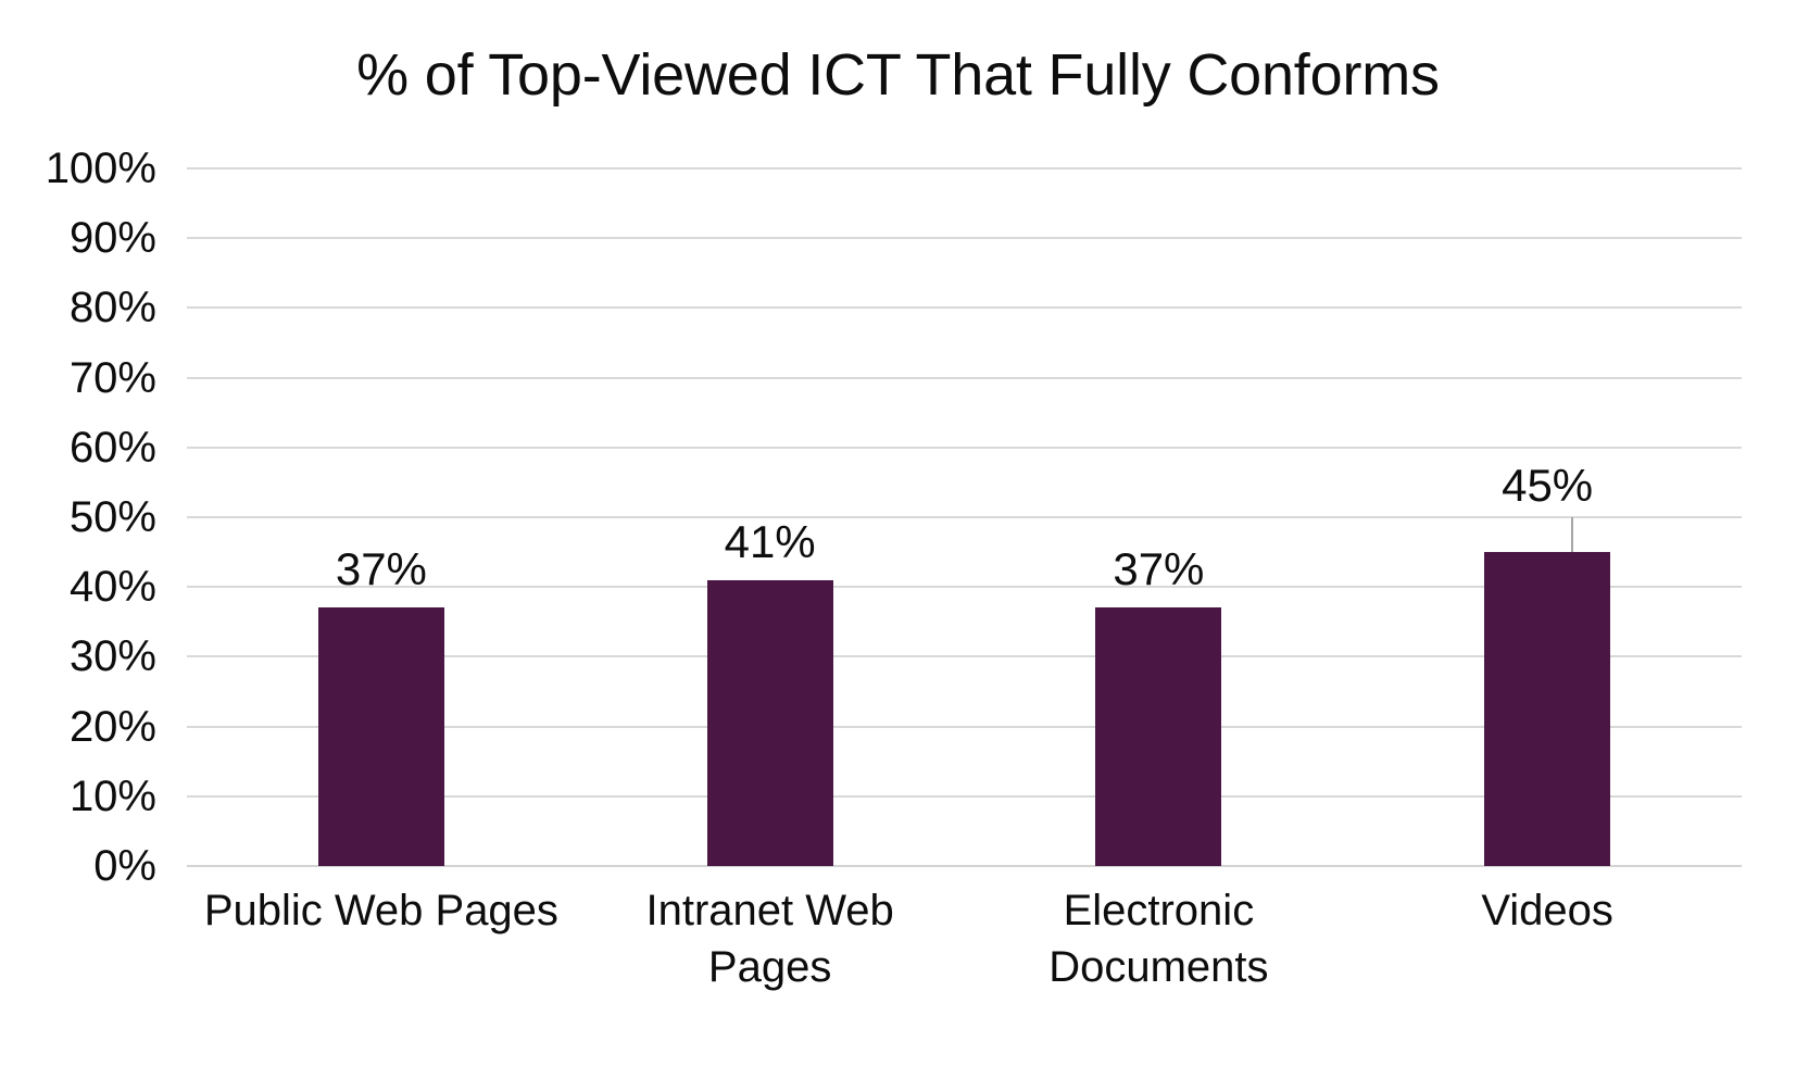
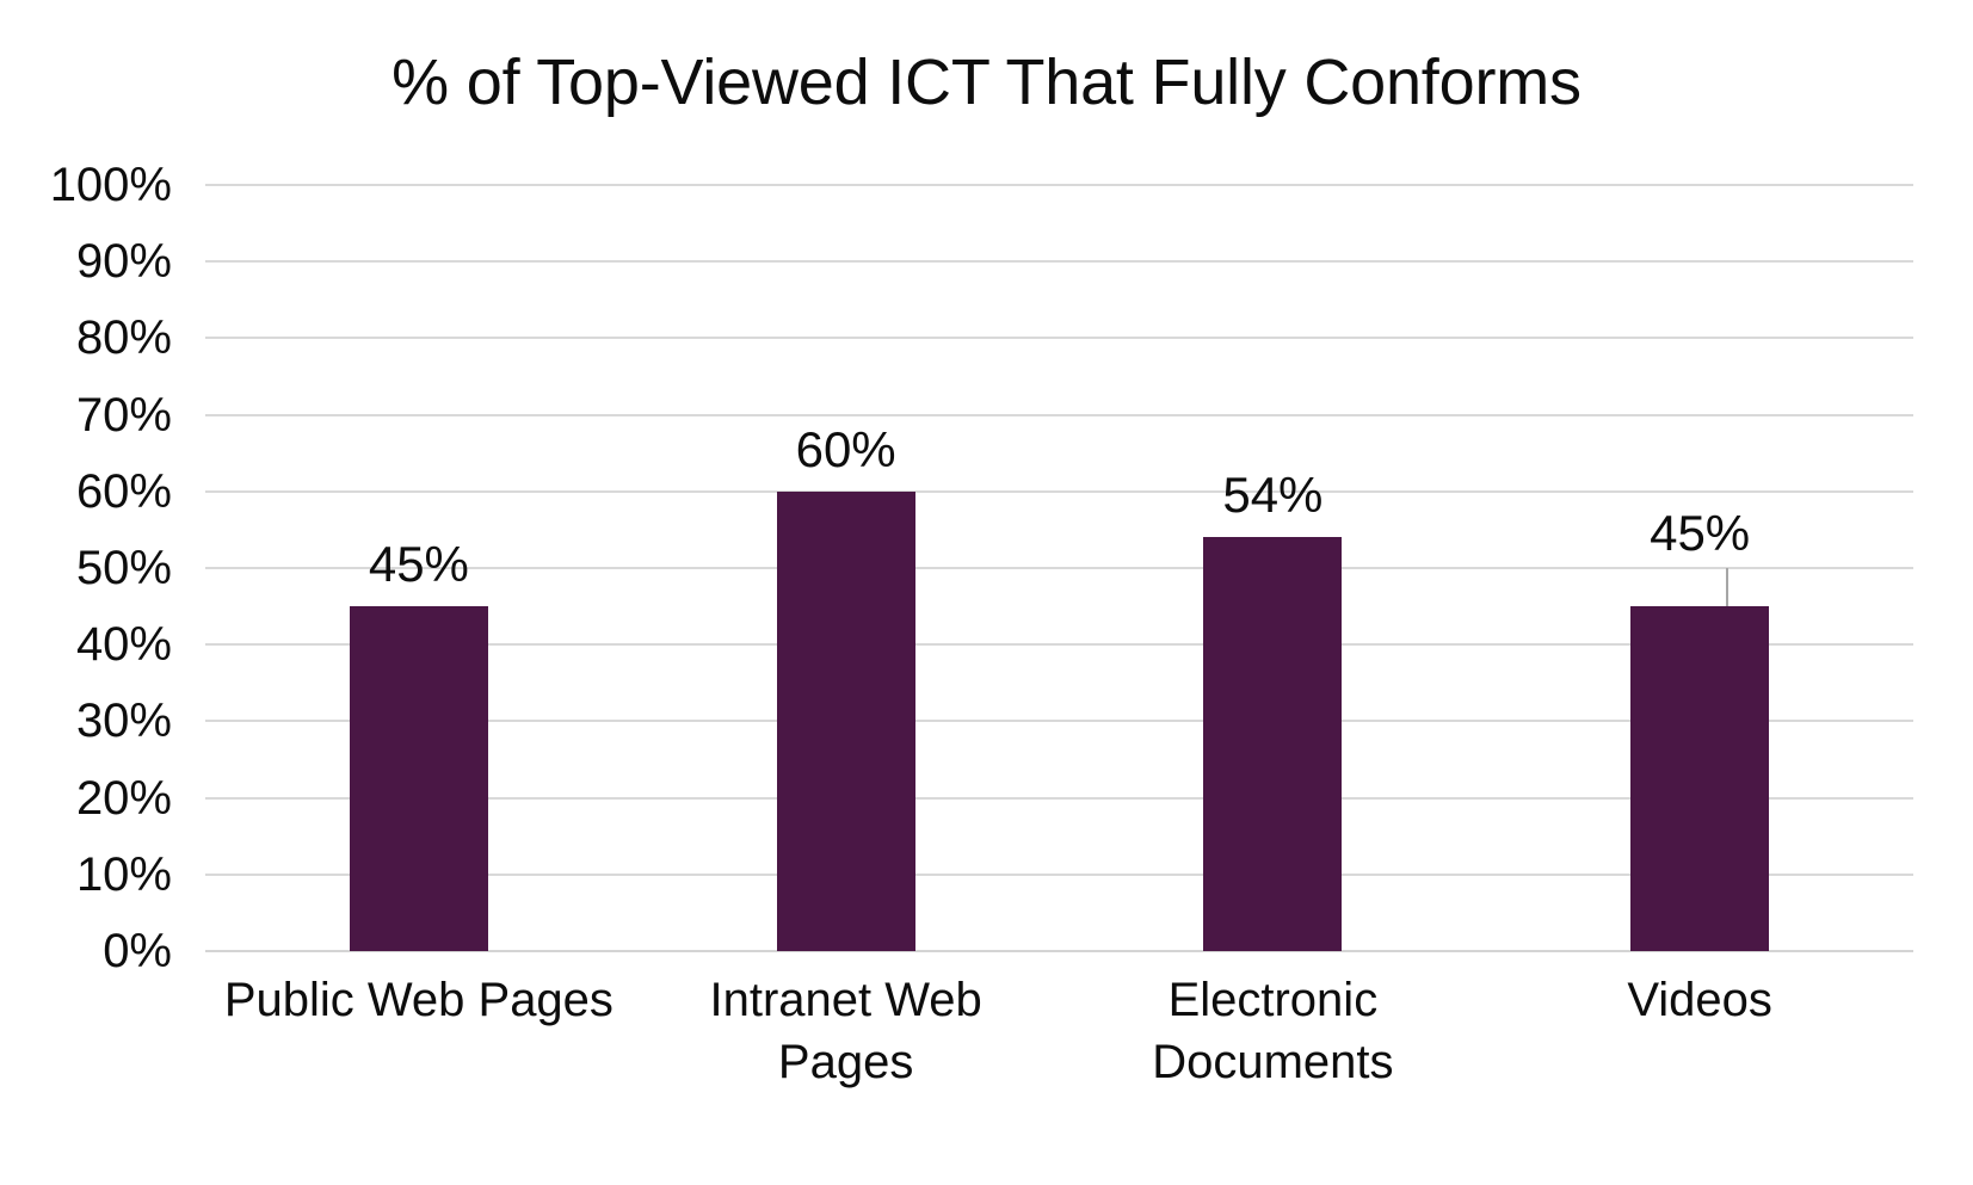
Public Web Pages: 37% -> 45%
Intranet Web Pages: 41% -> 60%
Electronic Documents: 37% -> 54%
